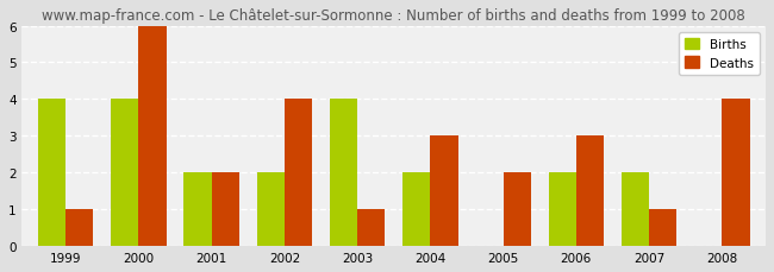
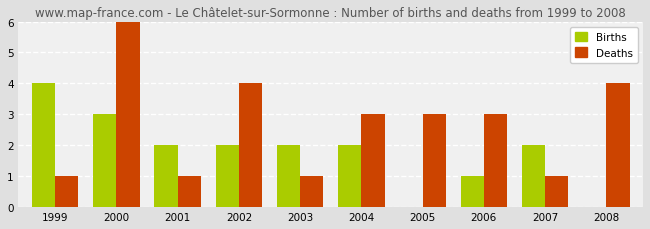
Births/2000: 4 -> 3
Deaths/2001: 2 -> 1
Births/2003: 4 -> 2
Deaths/2005: 2 -> 3
Births/2006: 2 -> 1
